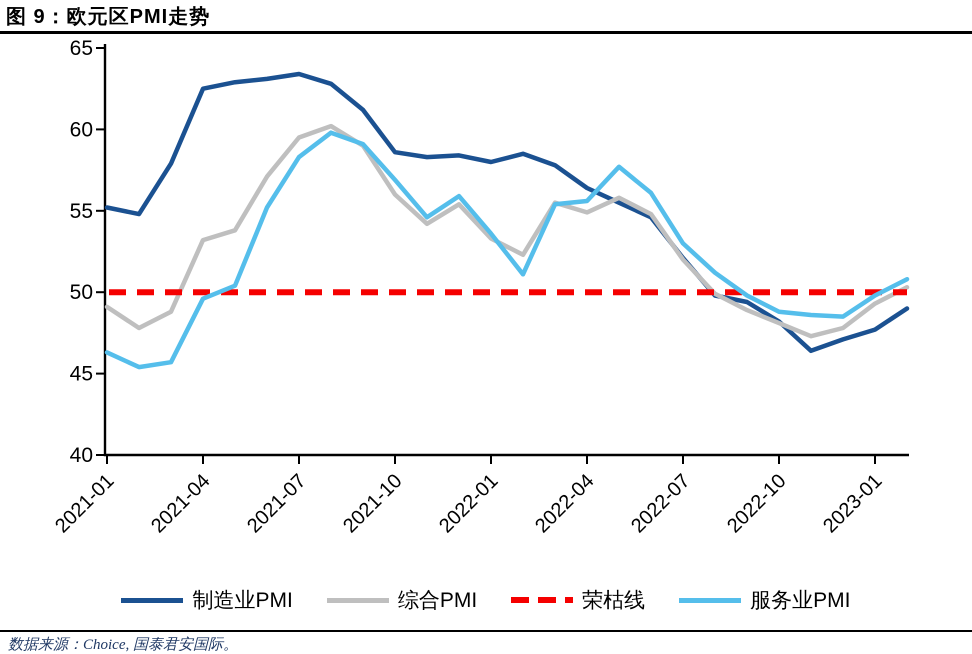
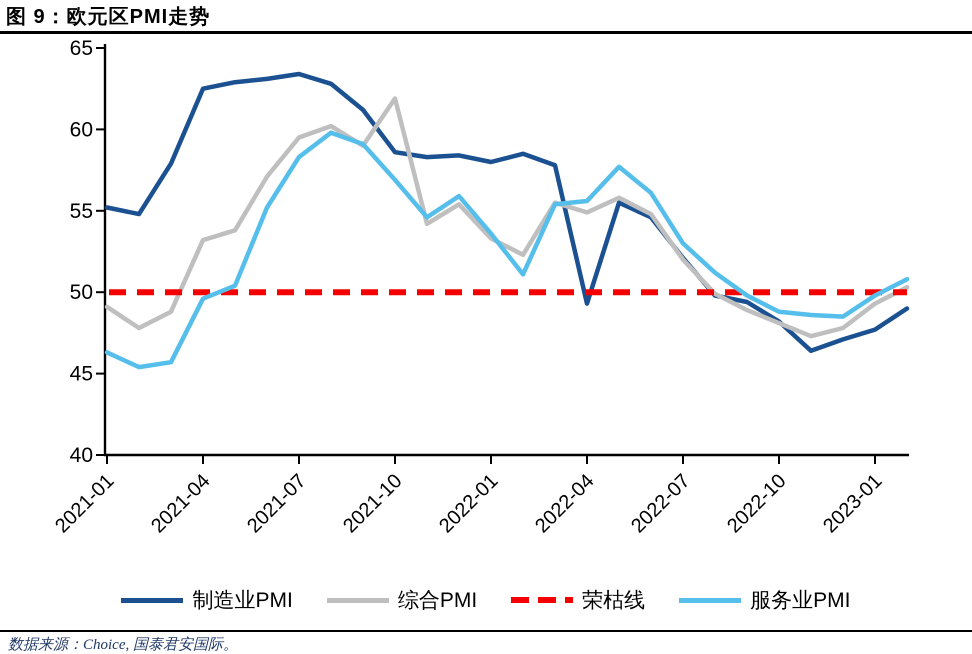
综合PMI/2021-10: 56.0 -> 61.9
制造业PMI/2022-04: 56.4 -> 49.3
